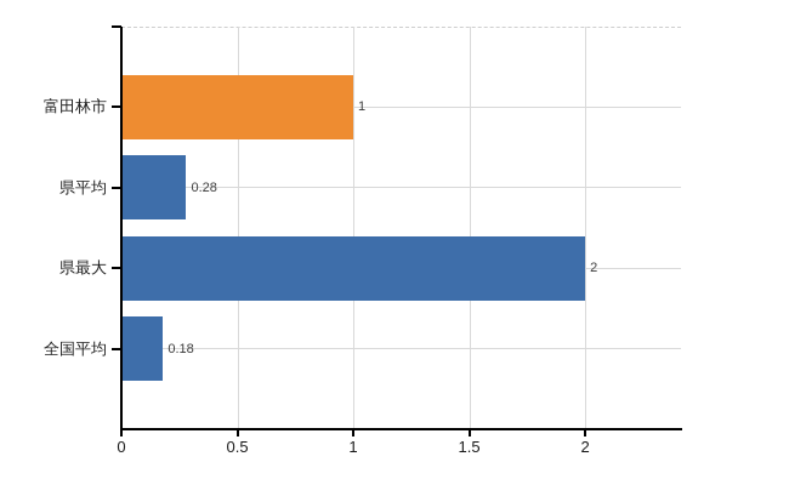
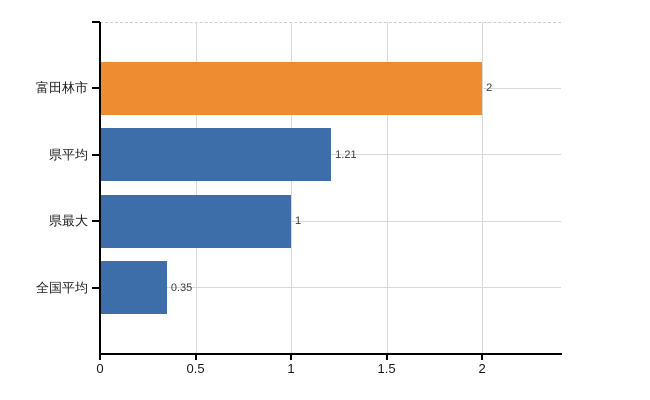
富田林市: 1 -> 2
県平均: 0.28 -> 1.21
県最大: 2 -> 1
全国平均: 0.18 -> 0.35
